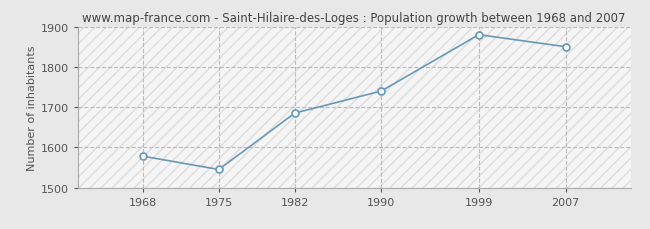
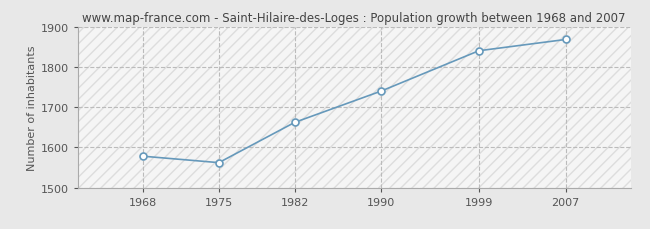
1975: 1545 -> 1562
1982: 1685 -> 1662
1999: 1880 -> 1840
2007: 1850 -> 1868
